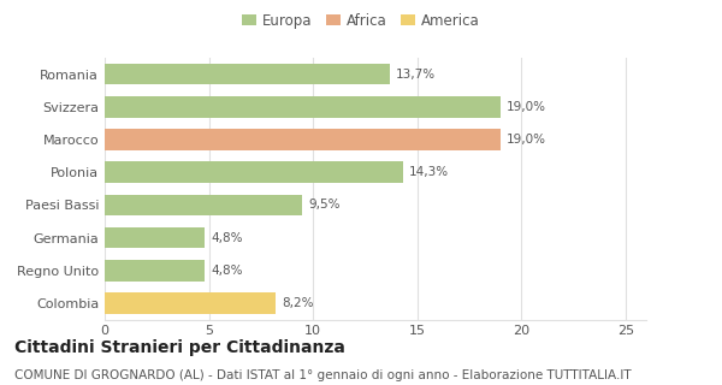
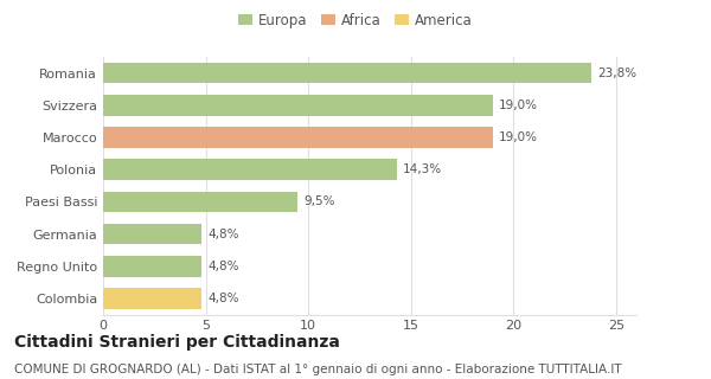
Romania: 13,7% -> 23,8%
Colombia: 8,2% -> 4,8%
